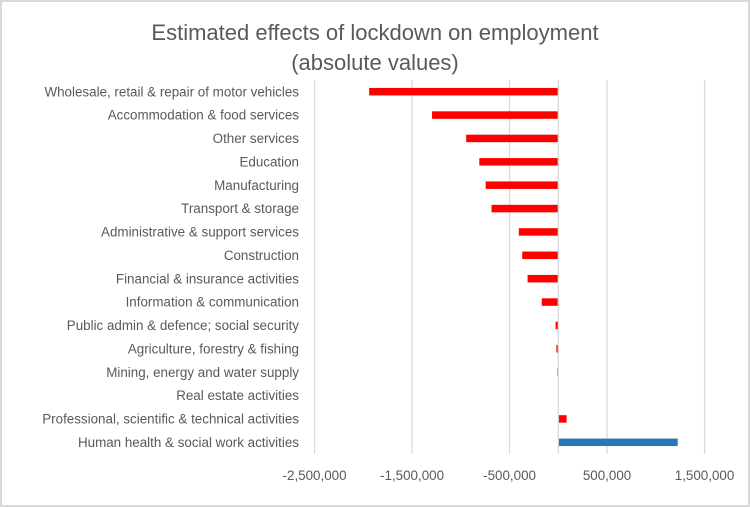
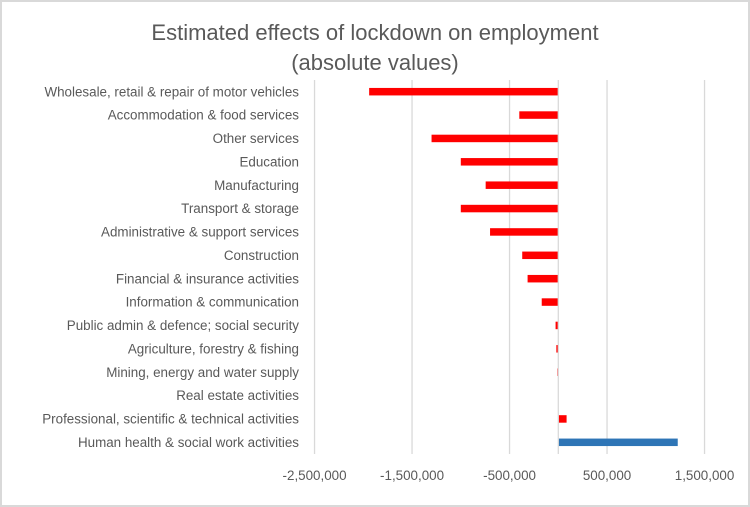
Accommodation & food services: -1300000 -> -400000
Other services: -900000 -> -1300000
Education: -800000 -> -1000000
Transport & storage: -700000 -> -1000000
Administrative & support services: -400000 -> -700000
